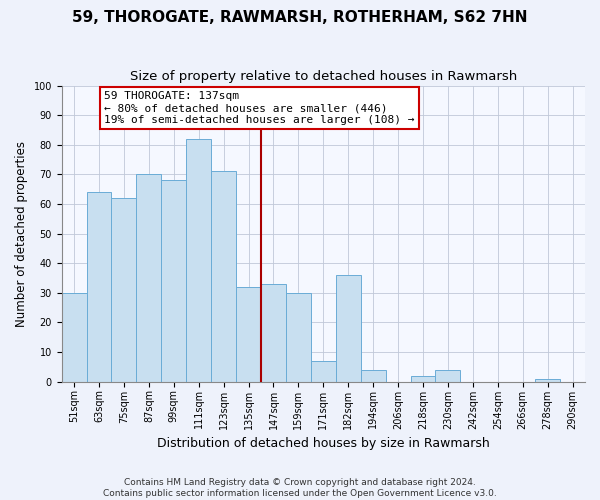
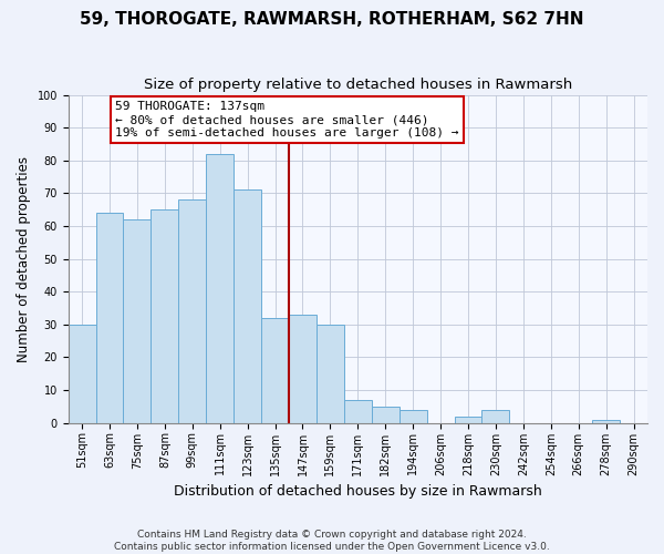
87sqm: 70 -> 65
182sqm: 36 -> 5
